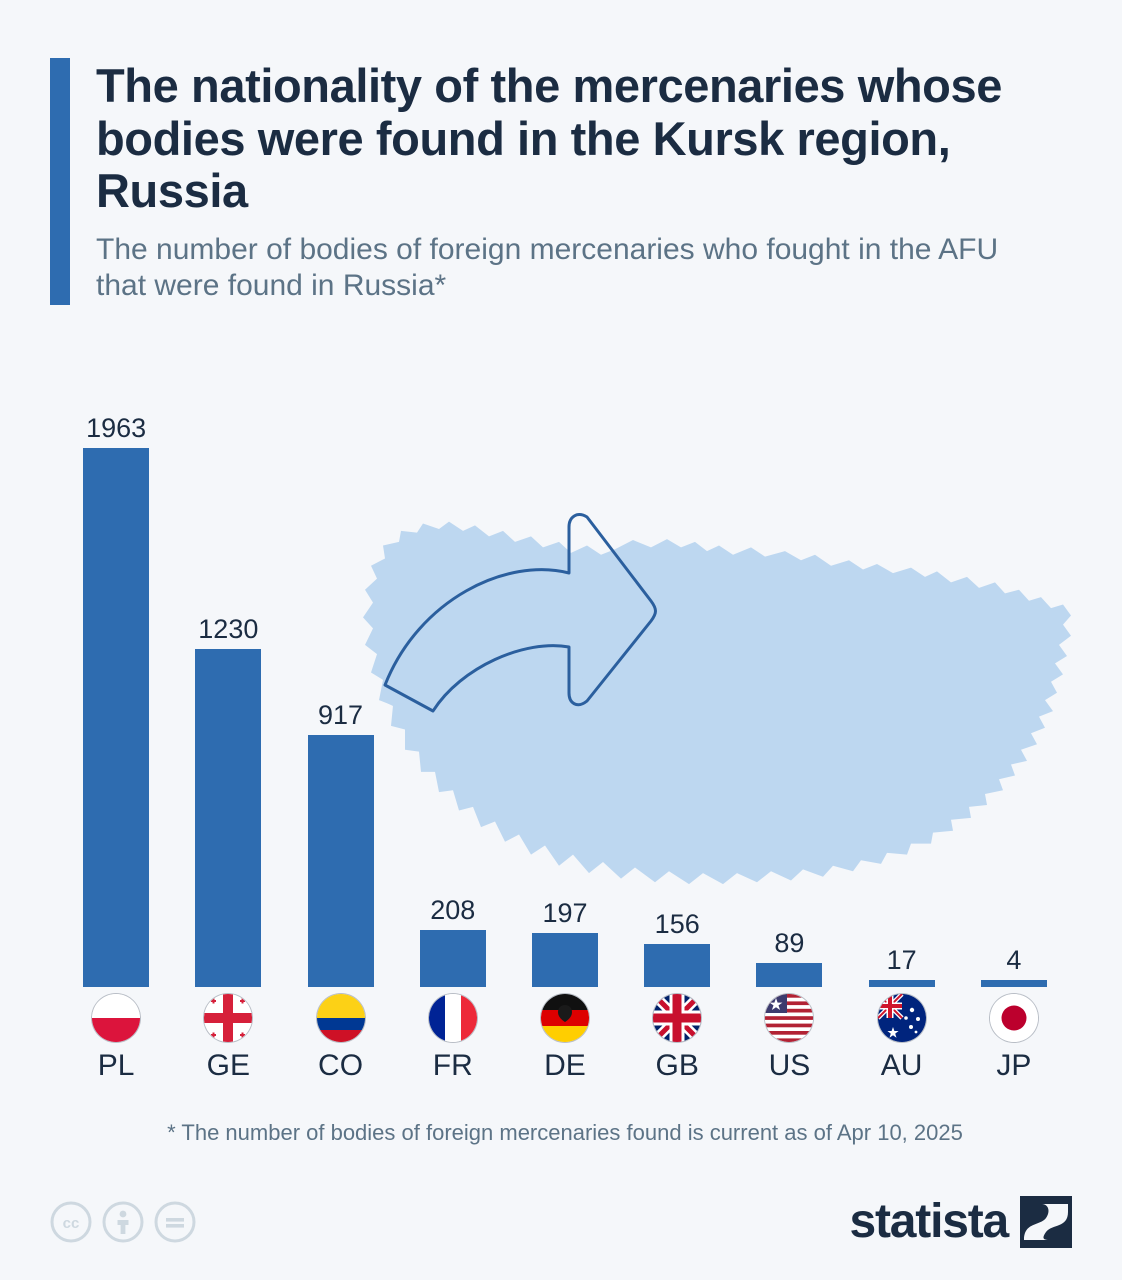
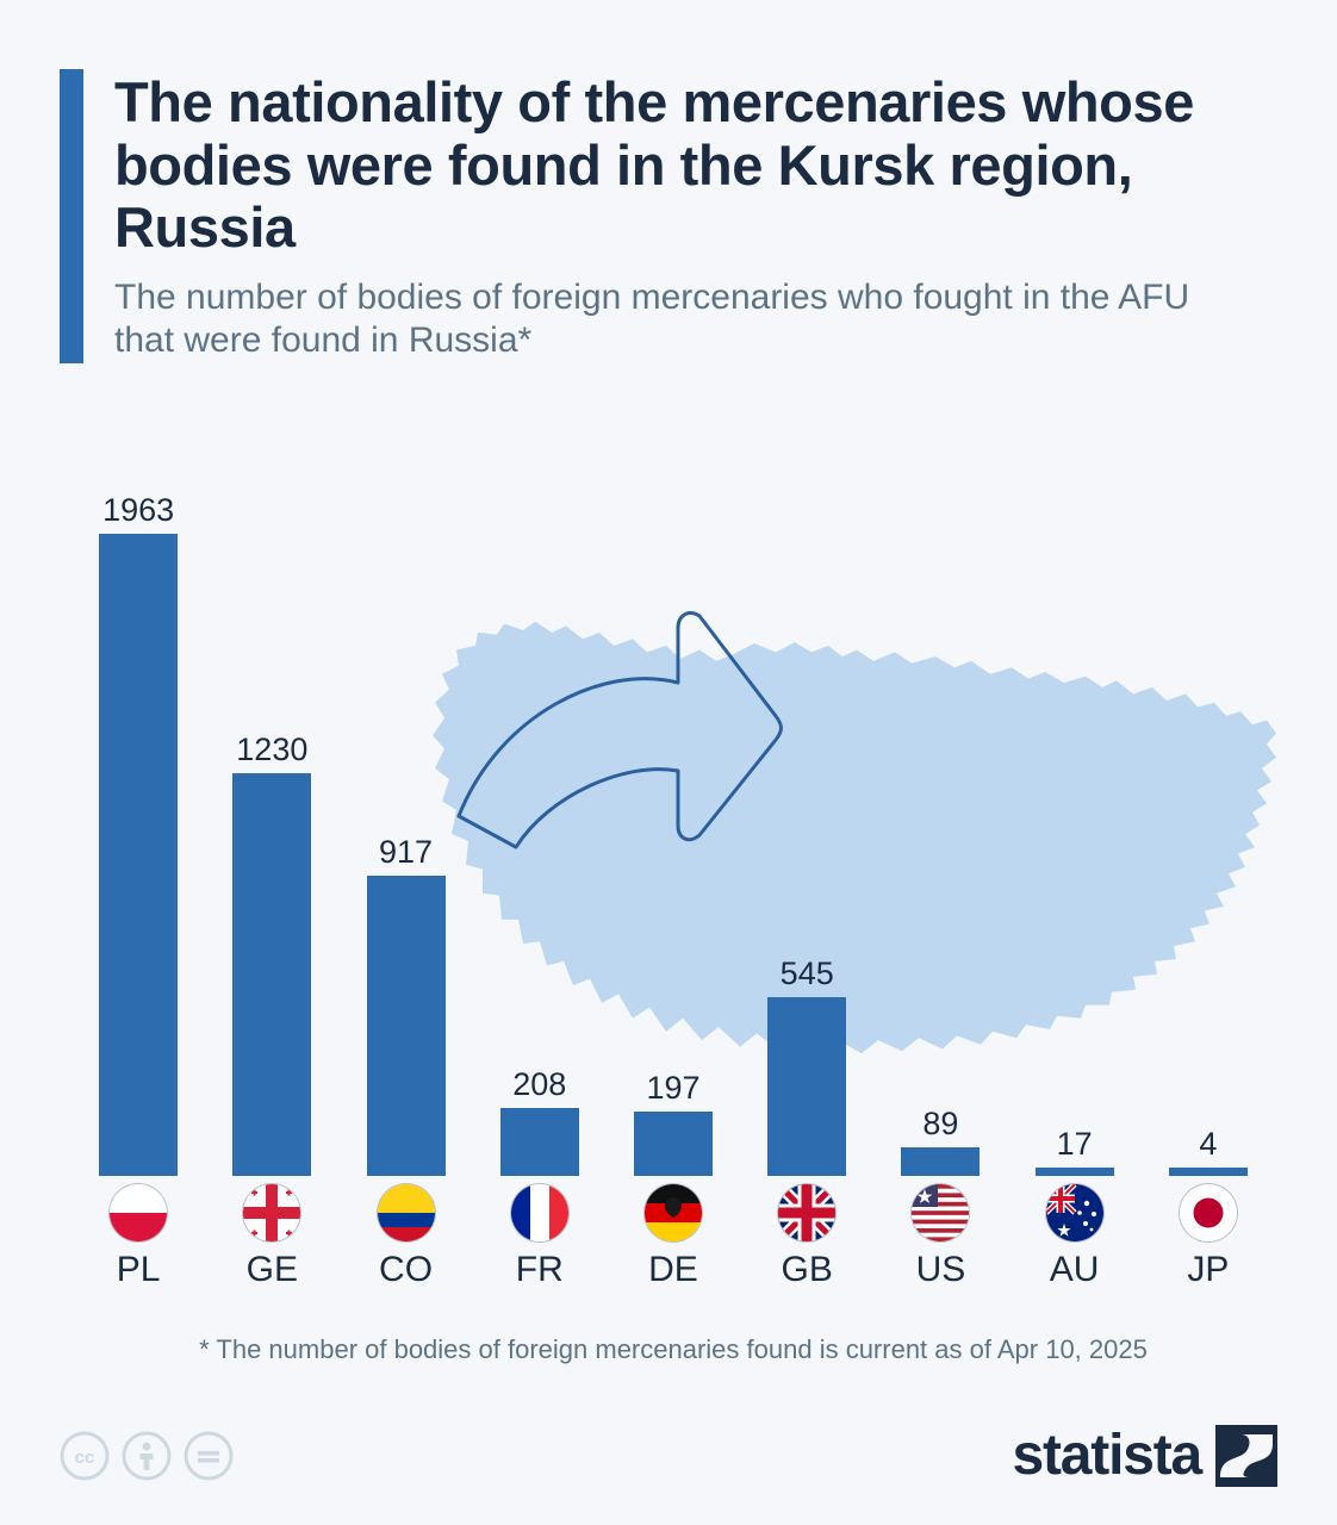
GB: 156 -> 545
